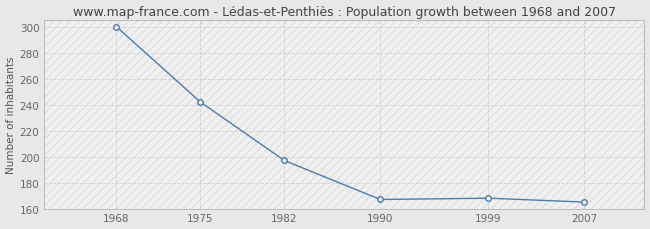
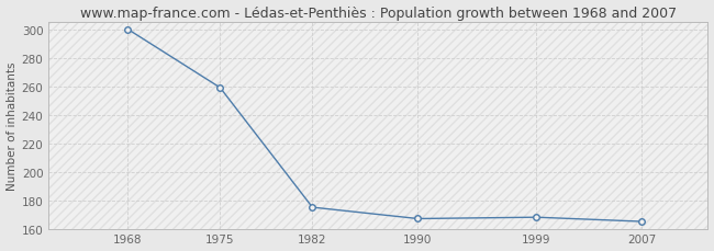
1975: 242 -> 259
1982: 197 -> 175
